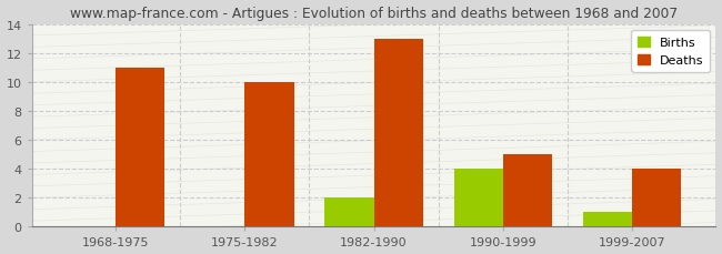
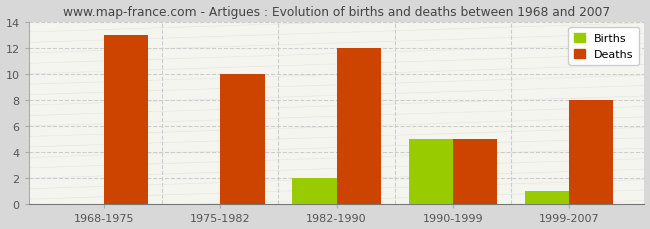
Deaths/1968-1975: 11 -> 13
Deaths/1982-1990: 13 -> 12
Births/1990-1999: 4 -> 5
Deaths/1999-2007: 4 -> 8
